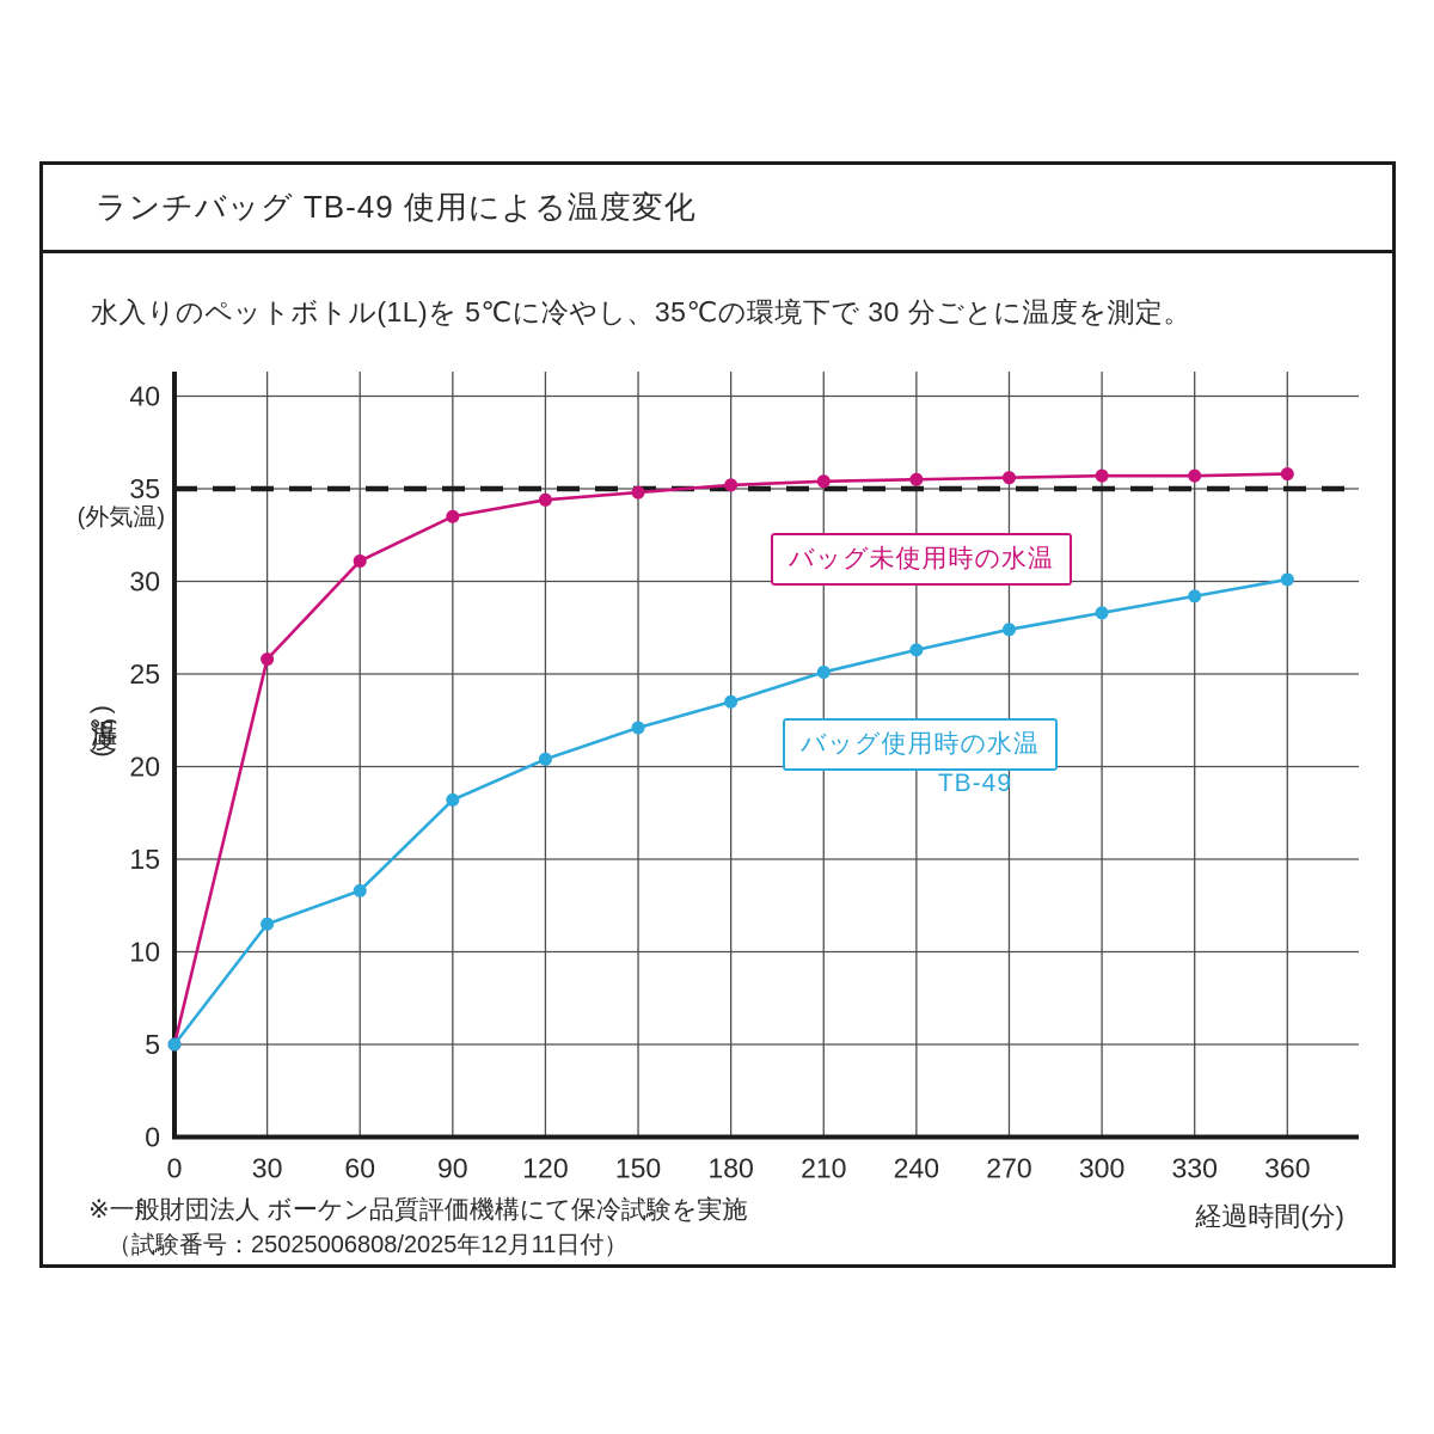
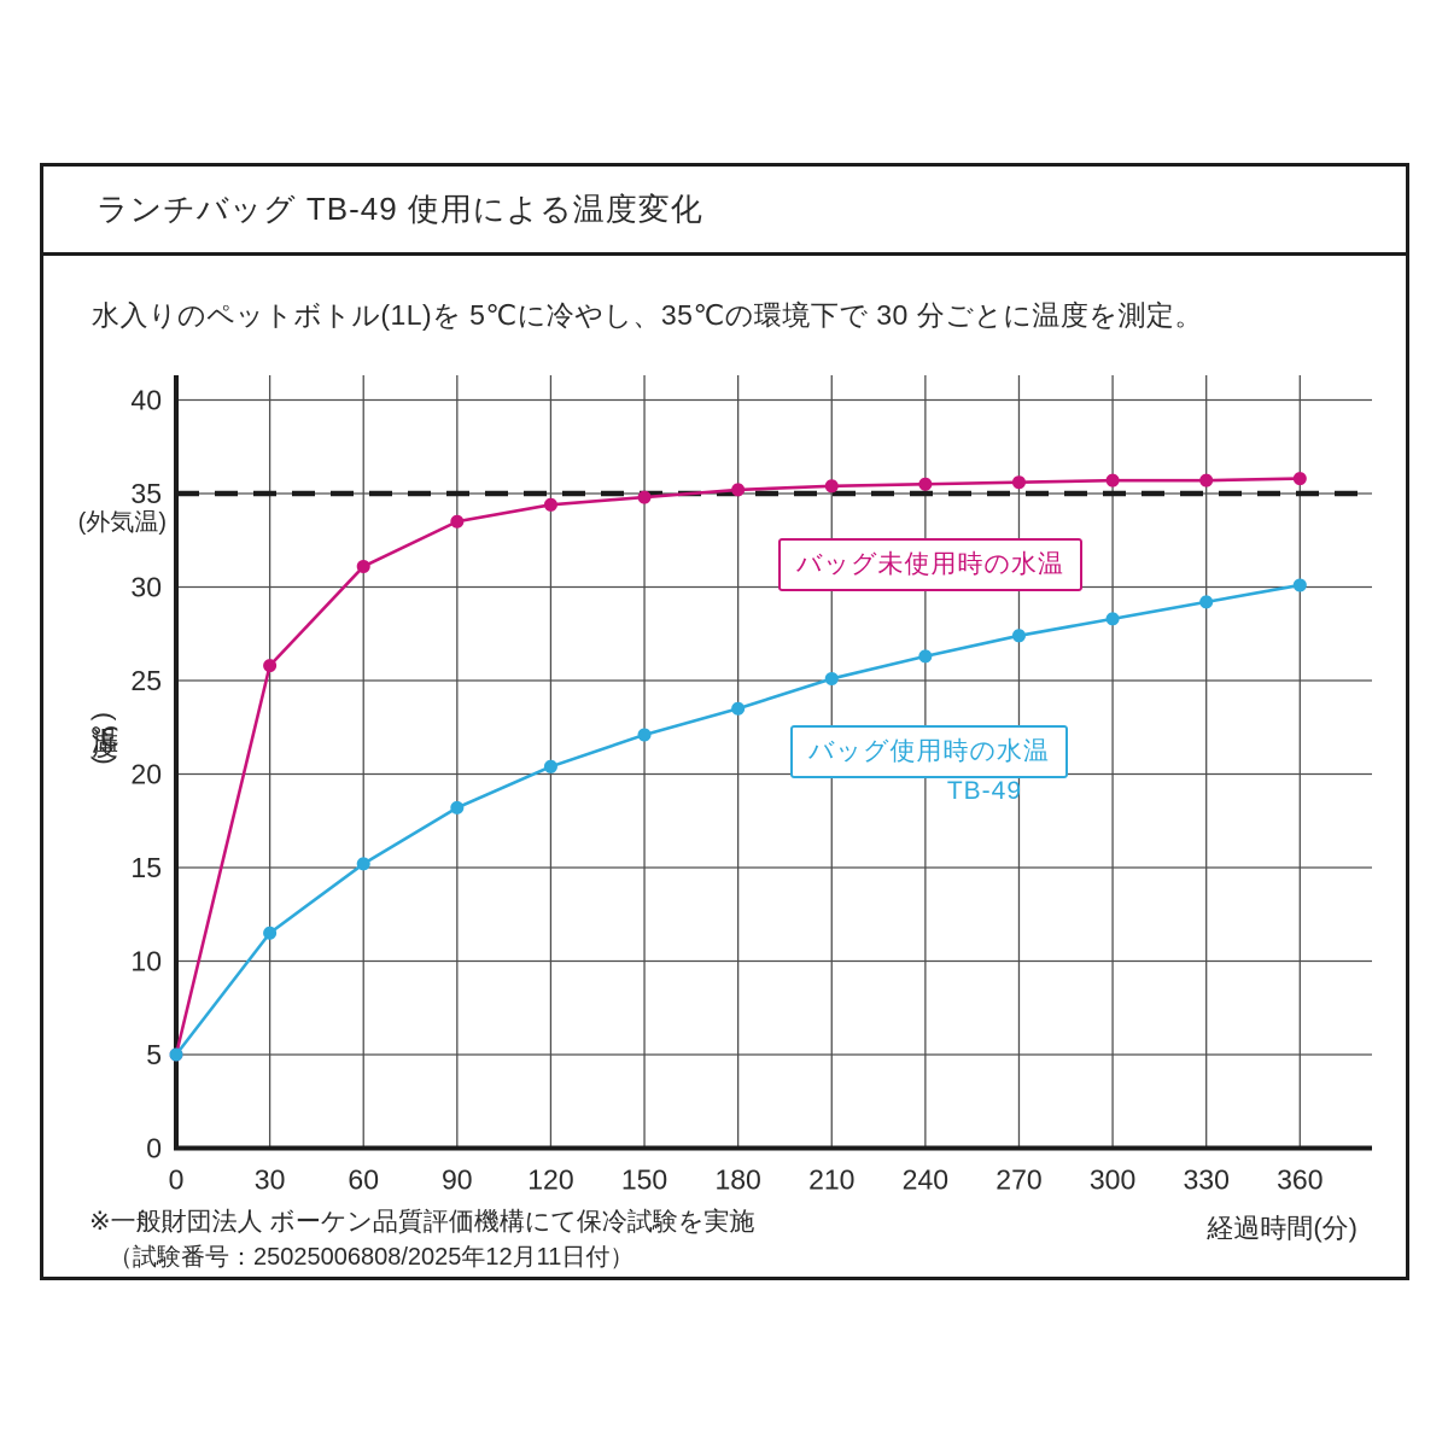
バッグ使用時の水温 TB-49/60: 13.3 -> 15.2
